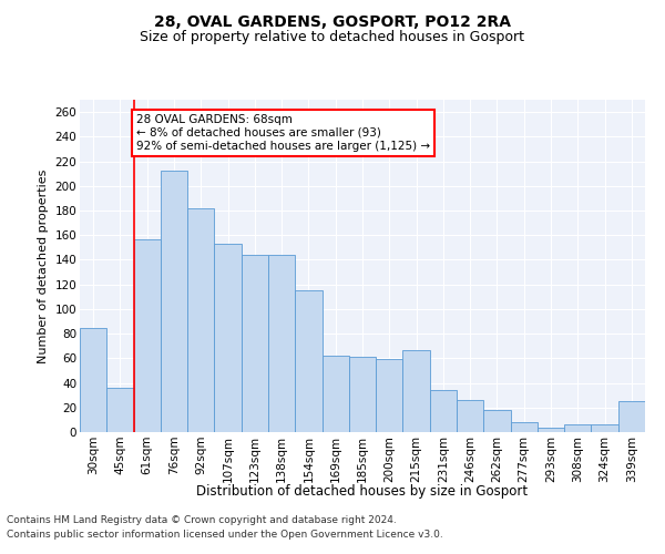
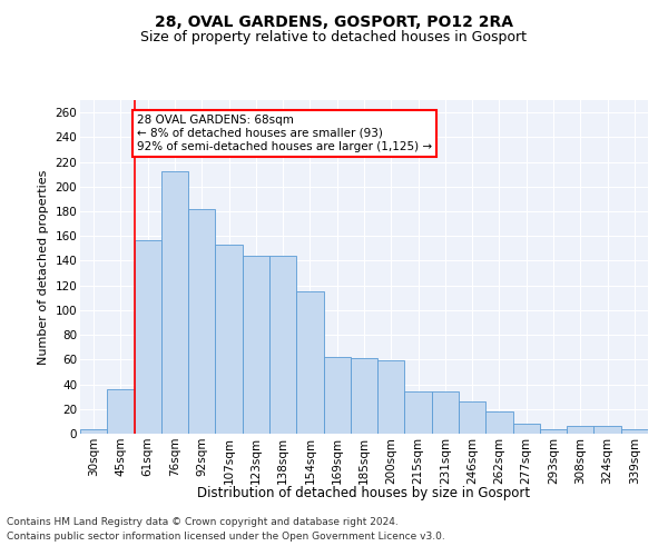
30sqm: 85 -> 4
215sqm: 67 -> 34
339sqm: 25 -> 4
